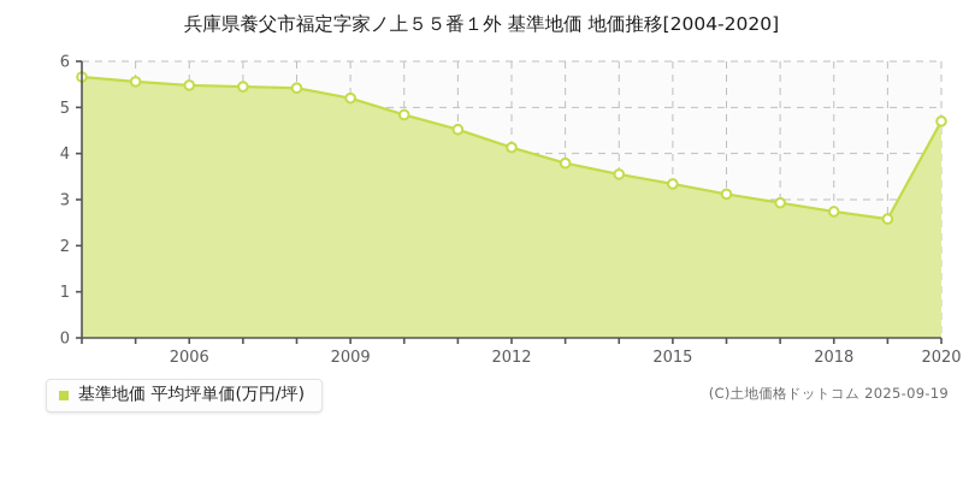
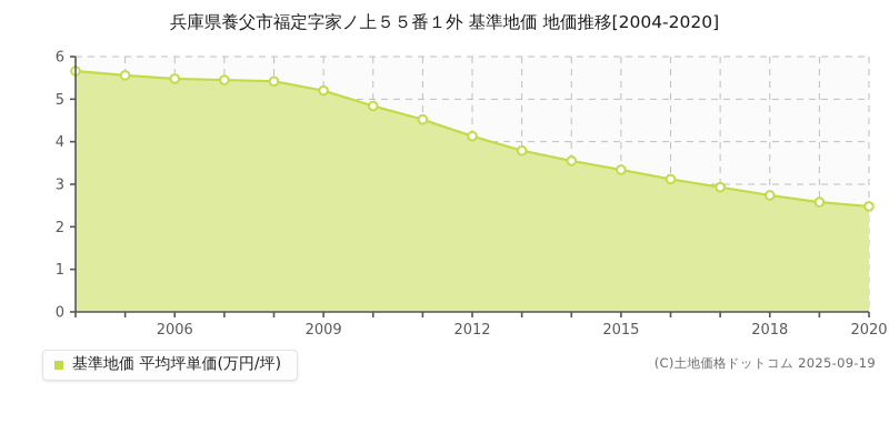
2020: 4.7 -> 2.5
